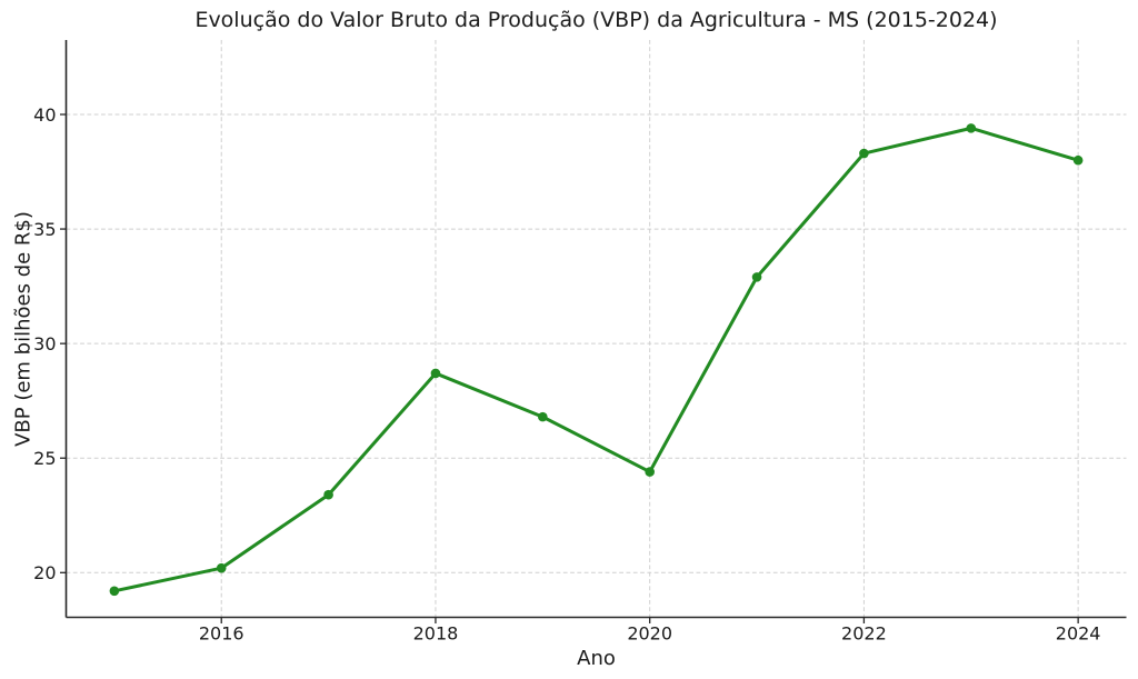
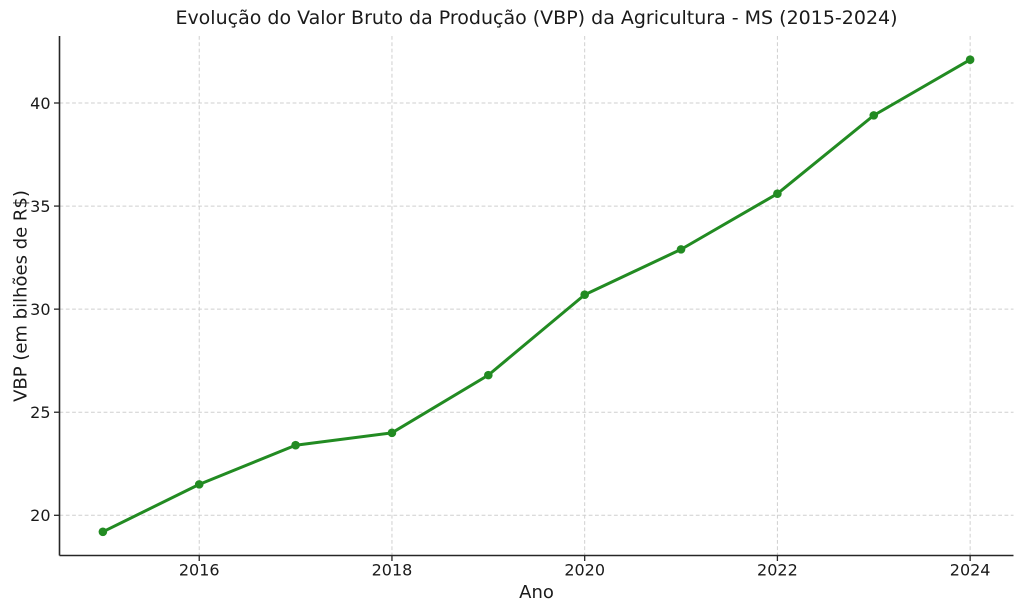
2016: 20.2 -> 21.5
2018: 28.7 -> 24.0
2020: 24.4 -> 30.7
2022: 38.3 -> 35.6
2024: 38.0 -> 42.1
